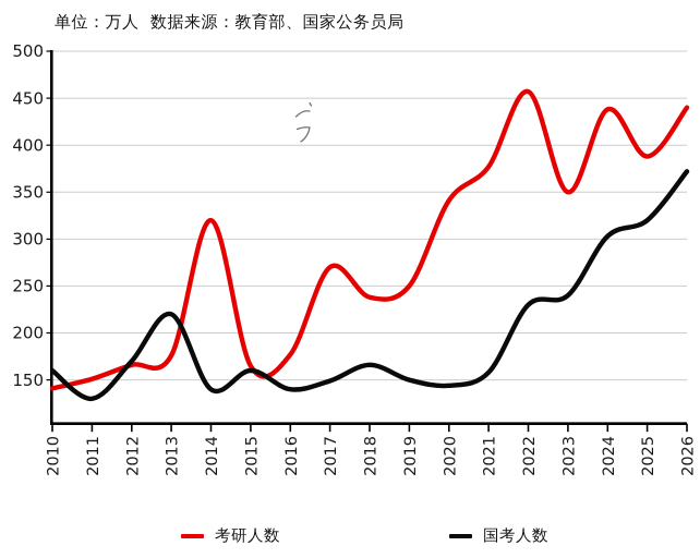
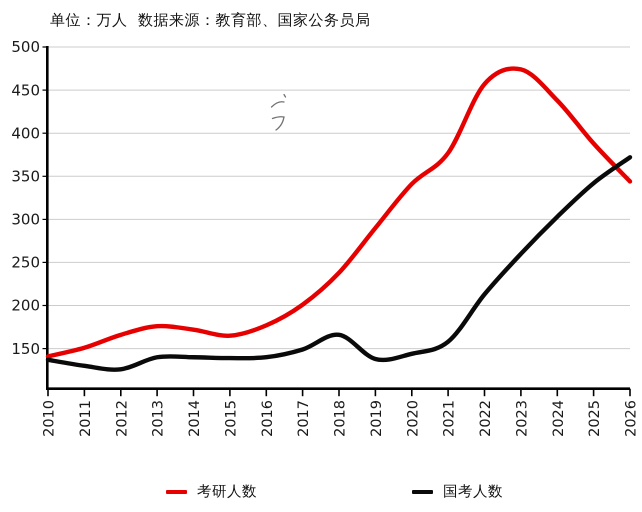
国考人数/2010: 160 -> 140
国考人数/2012: 170 -> 130
国考人数/2013: 220 -> 140
考研人数/2014: 320 -> 170
国考人数/2015: 160 -> 140
考研人数/2017: 270 -> 200
考研人数/2019: 250 -> 290
国考人数/2019: 150 -> 140
国考人数/2022: 230 -> 210
考研人数/2023: 350 -> 470
国考人数/2023: 240 -> 260
国考人数/2025: 320 -> 340
考研人数/2026: 440 -> 340
